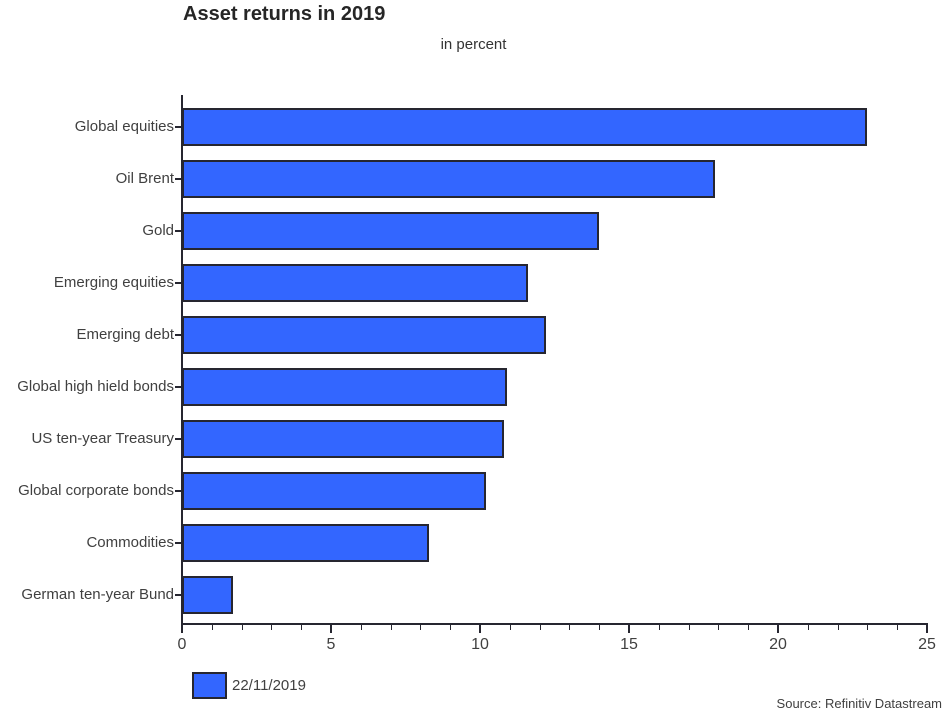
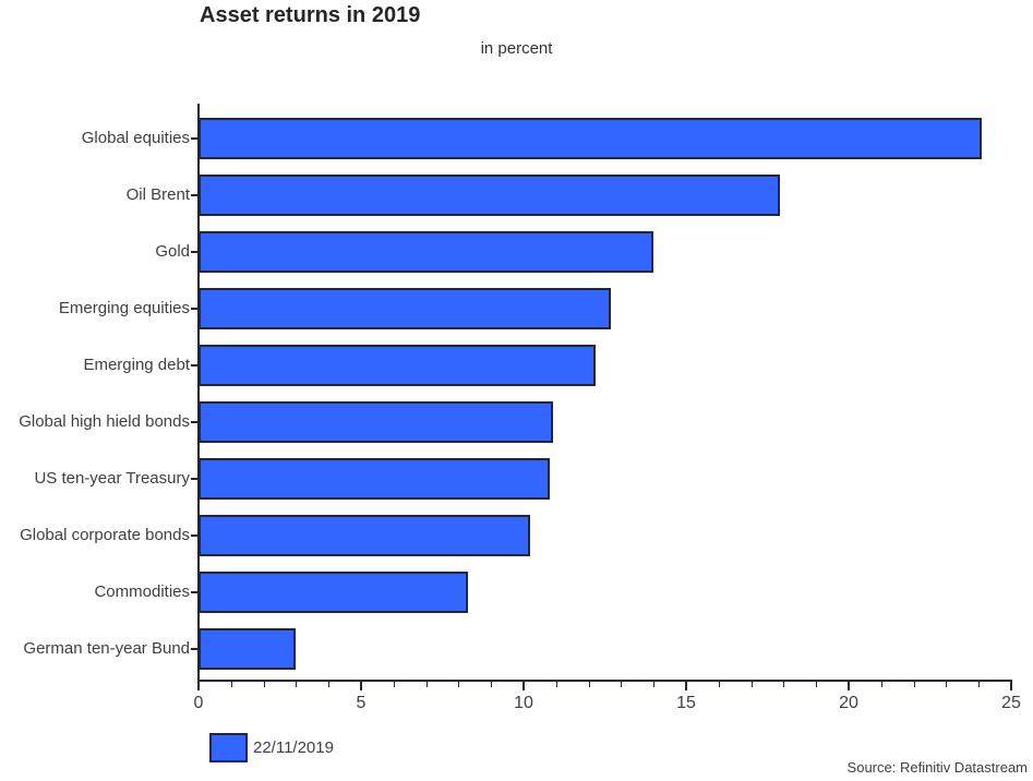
Global equities: 23.0 -> 24.1
Emerging equities: 11.6 -> 12.7
German ten-year Bund: 1.7 -> 3.0
